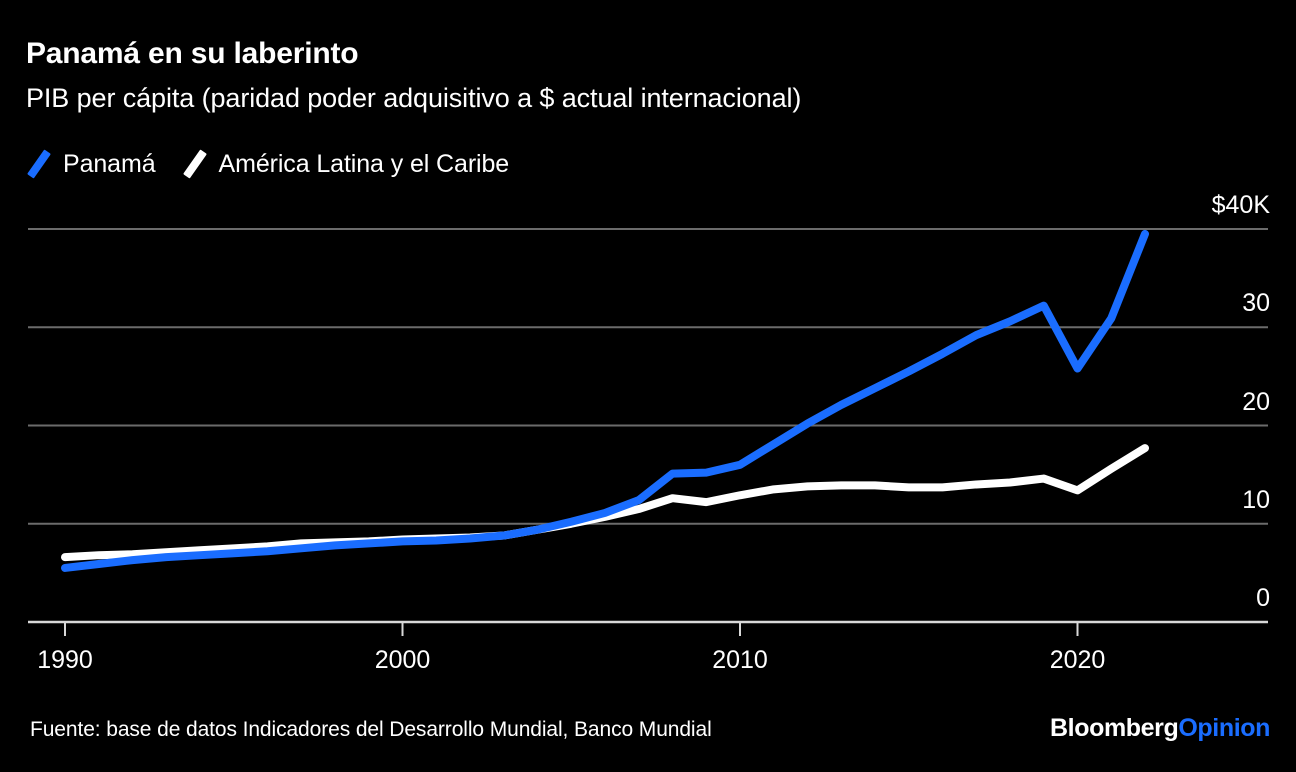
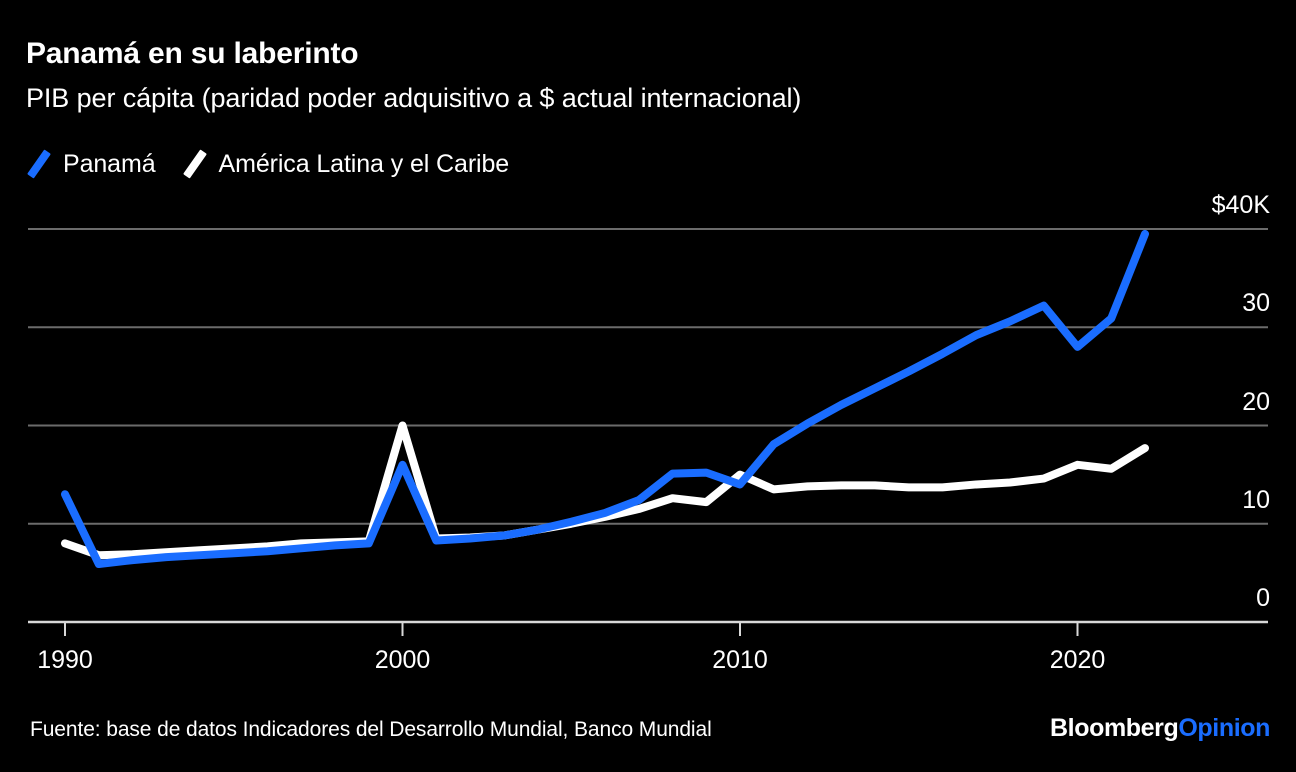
Panamá/1990: $6K -> $13K
América Latina y el Caribe/1990: $7K -> $8K
Panamá/2000: $8K -> $16K
América Latina y el Caribe/2000: $8K -> $20K
Panamá/2010: $16K -> $14K
América Latina y el Caribe/2010: $13K -> $15K
Panamá/2020: $26K -> $28K
América Latina y el Caribe/2020: $13K -> $16K
